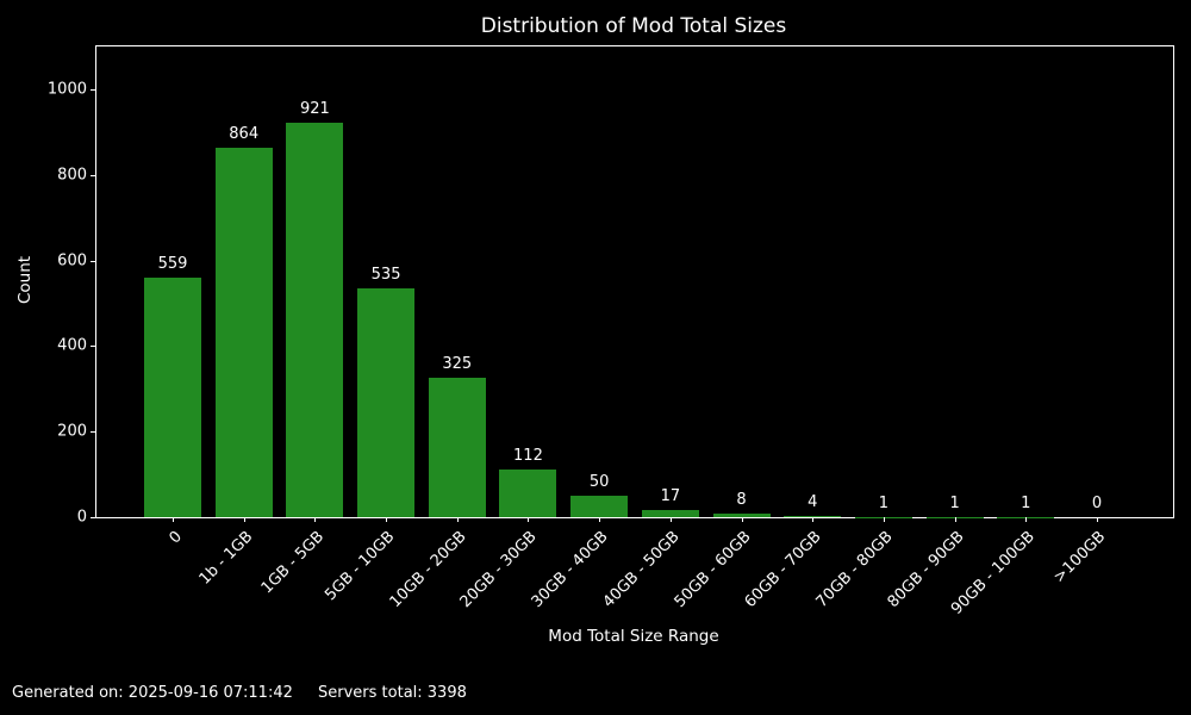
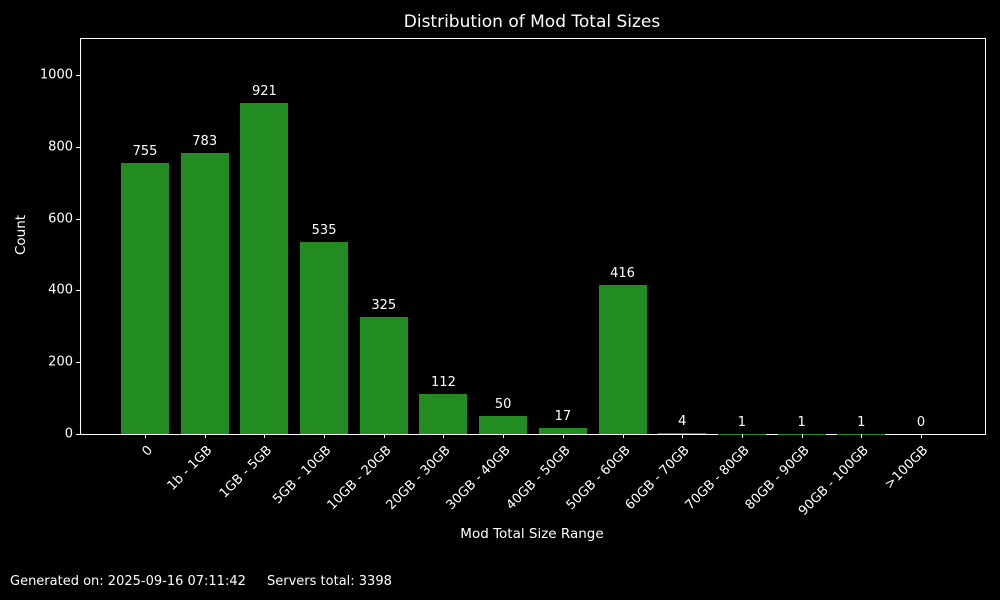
0: 559 -> 755
1b - 1GB: 864 -> 783
50GB - 60GB: 8 -> 416
